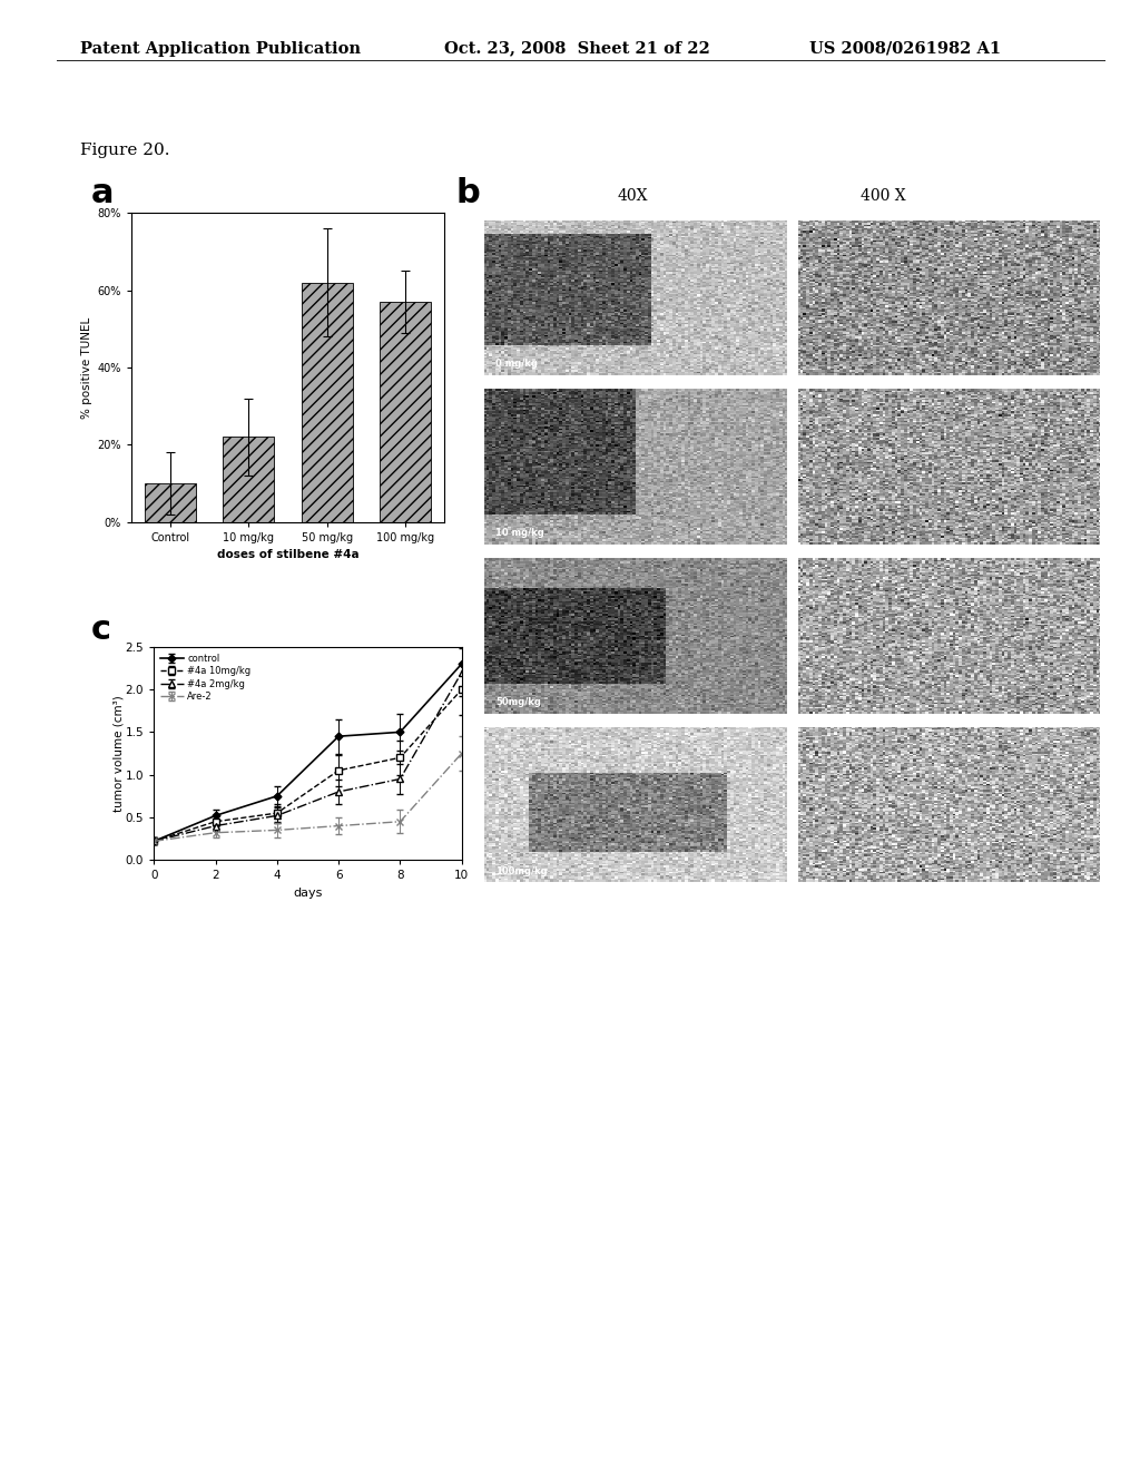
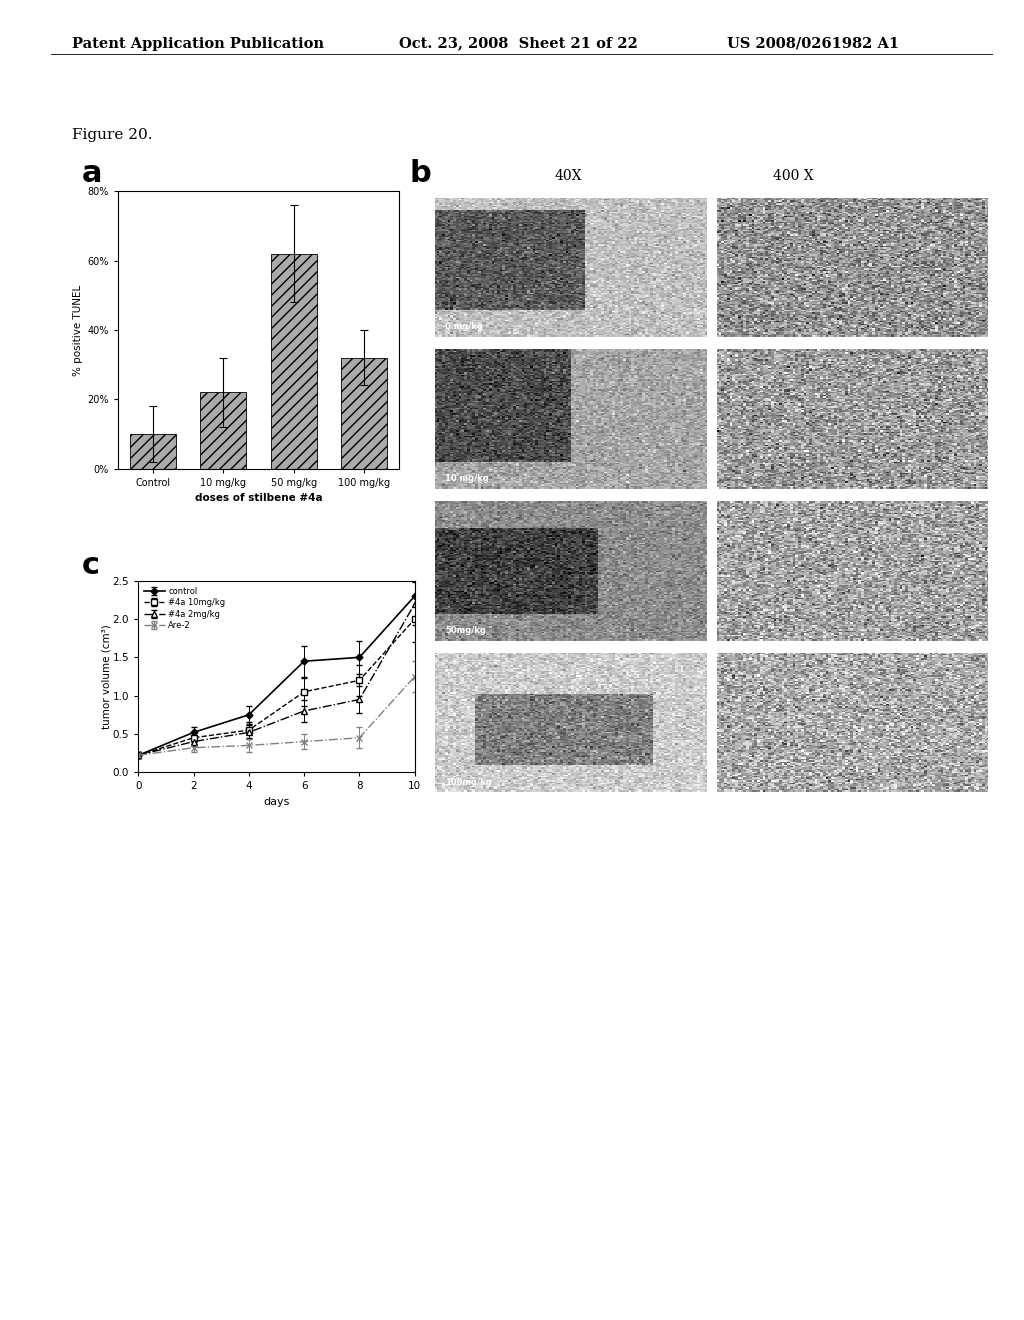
100 mg/kg: 57% -> 32%
